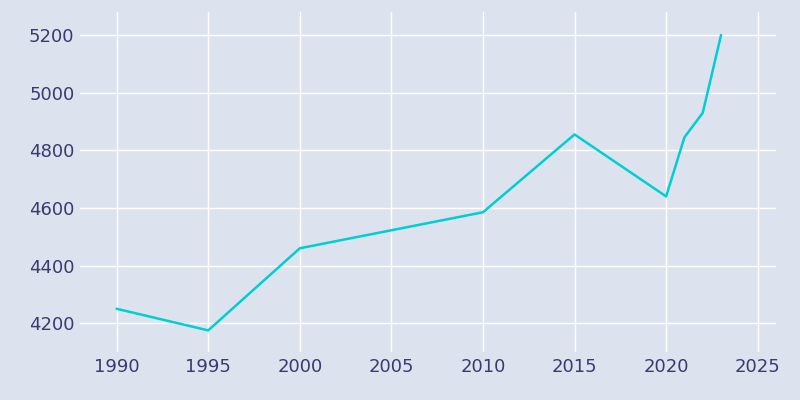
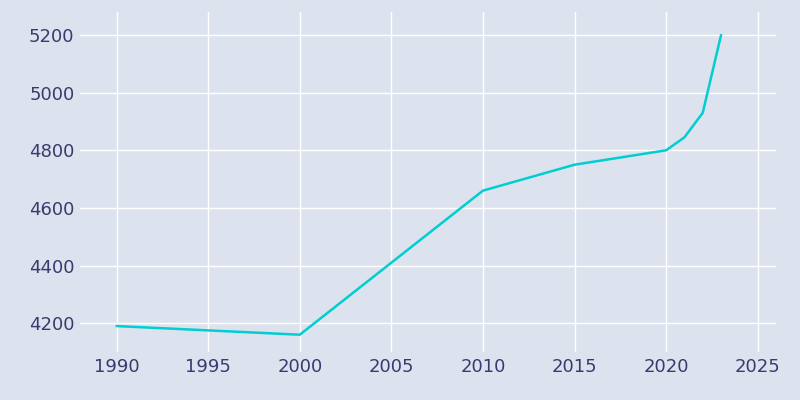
1990: 4250 -> 4190
2000: 4460 -> 4160
2010: 4585 -> 4660
2015: 4855 -> 4750
2020: 4640 -> 4800
